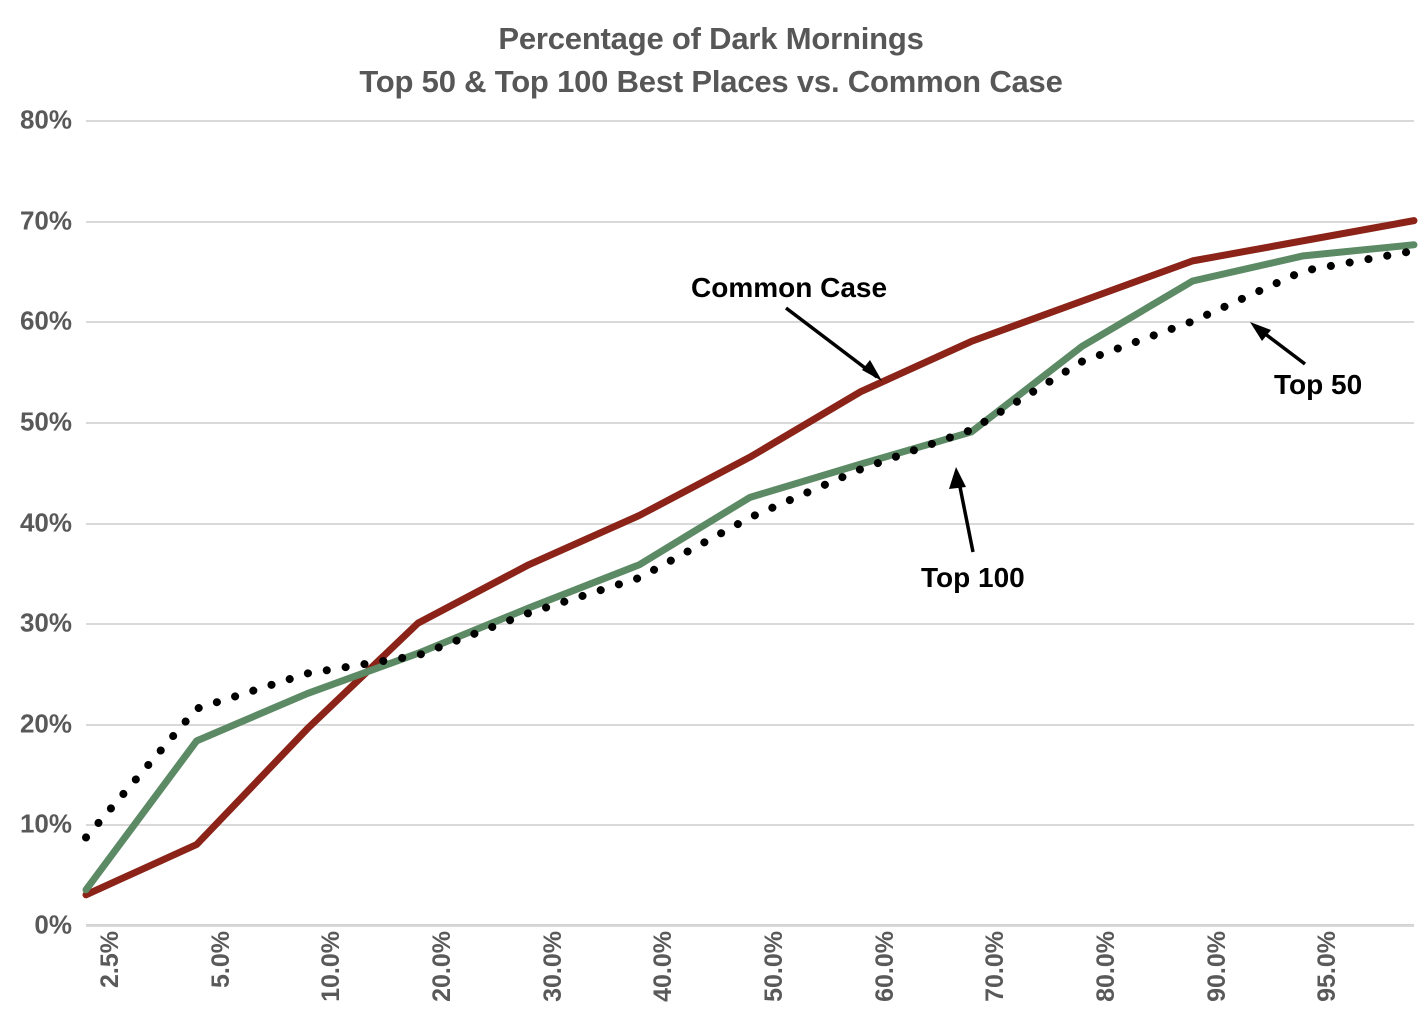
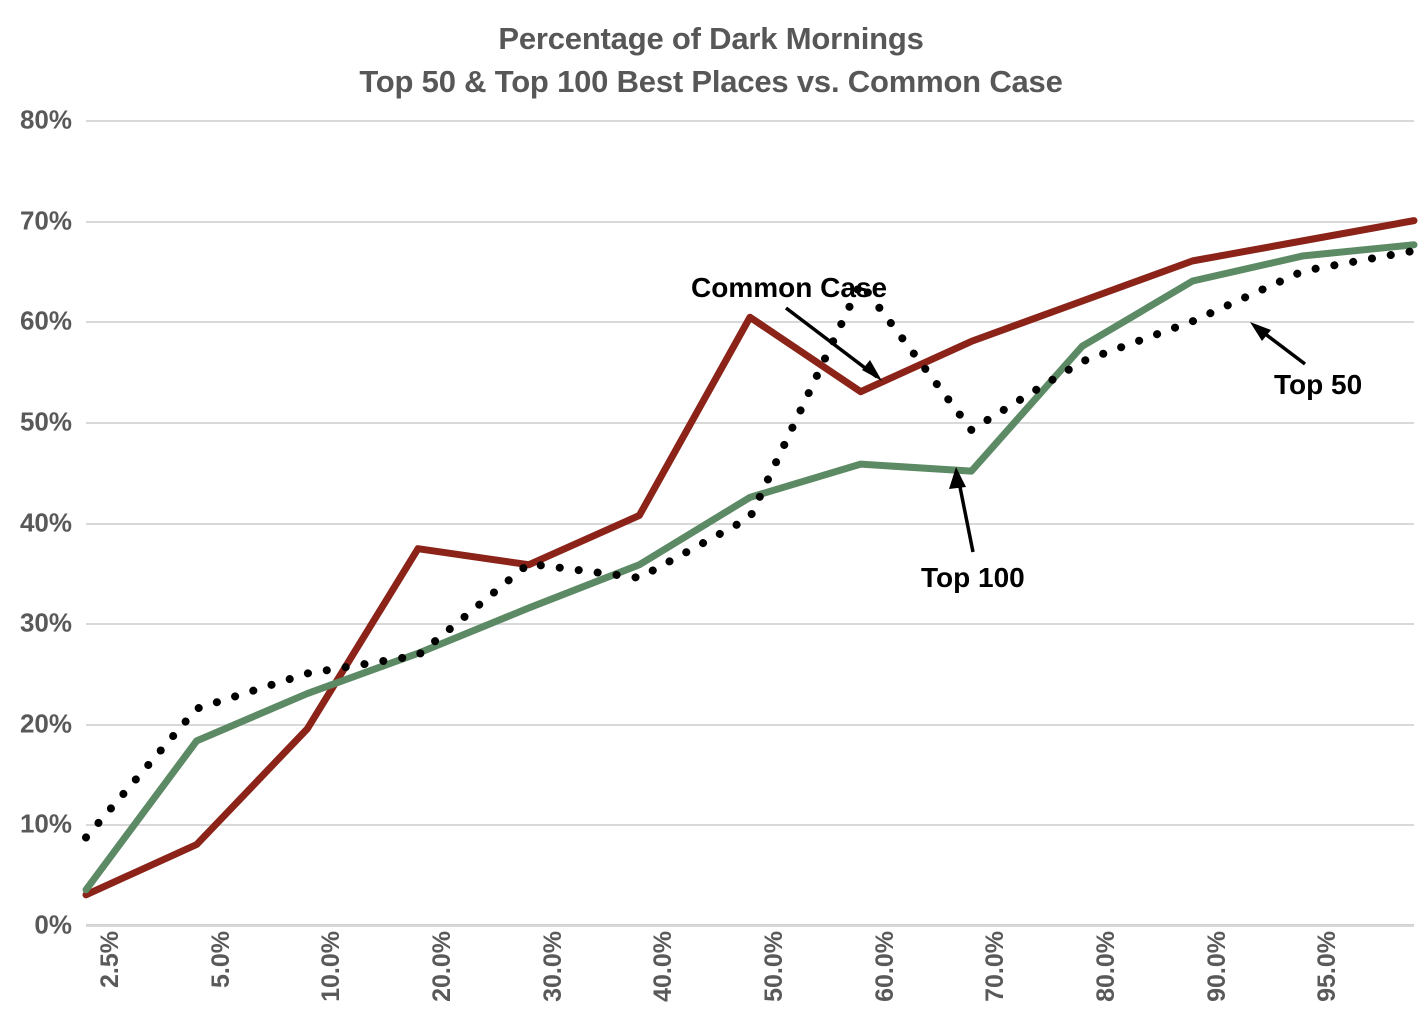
Common Case/20.0%: 30.0% -> 37.4%
Top 50/30.0%: 31.0% -> 35.9%
Common Case/50.0%: 46.5% -> 60.4%
Top 50/60.0%: 45.3% -> 63.8%
Top 100/70.0%: 49.0% -> 45.1%
